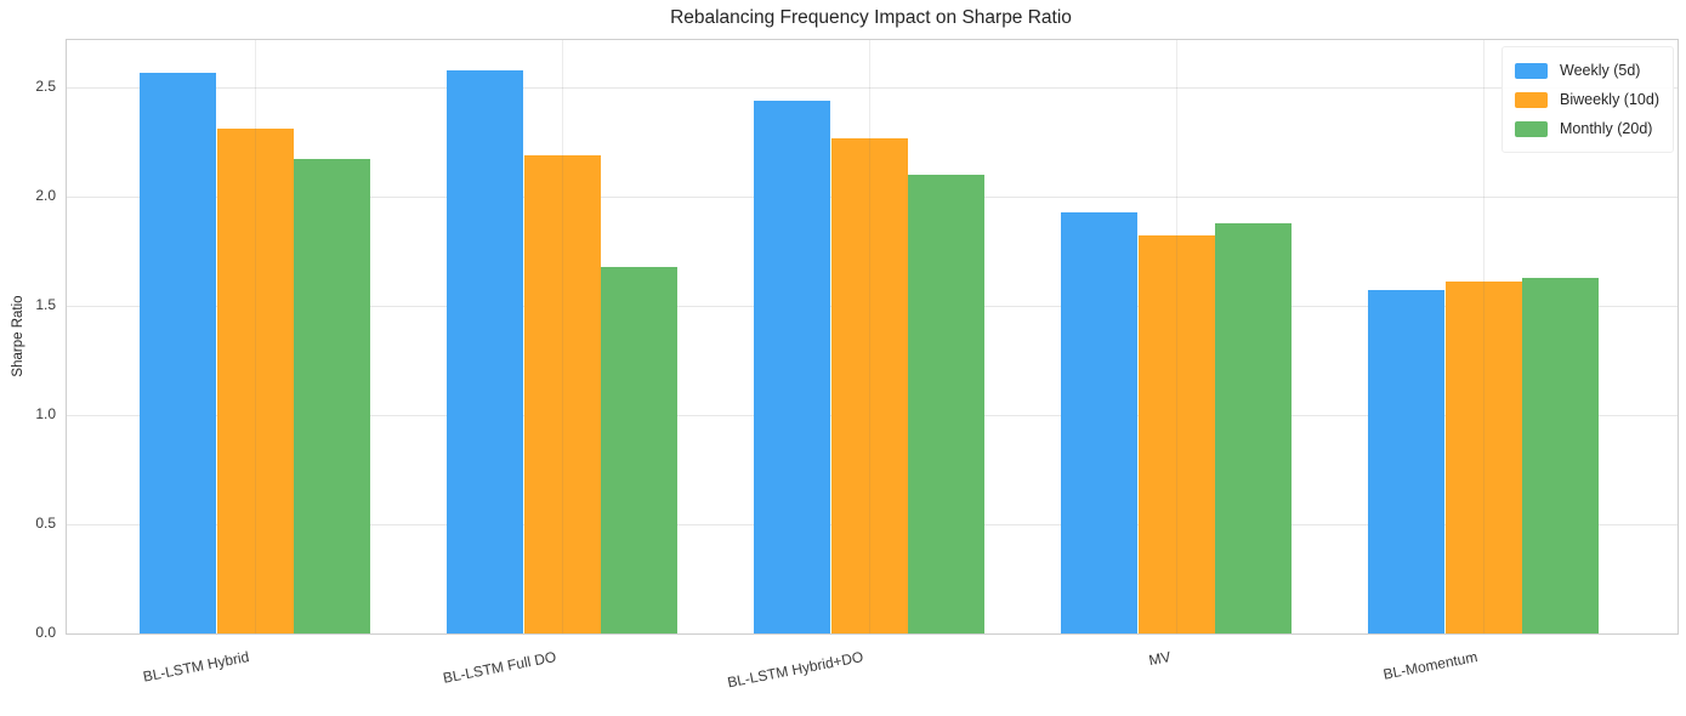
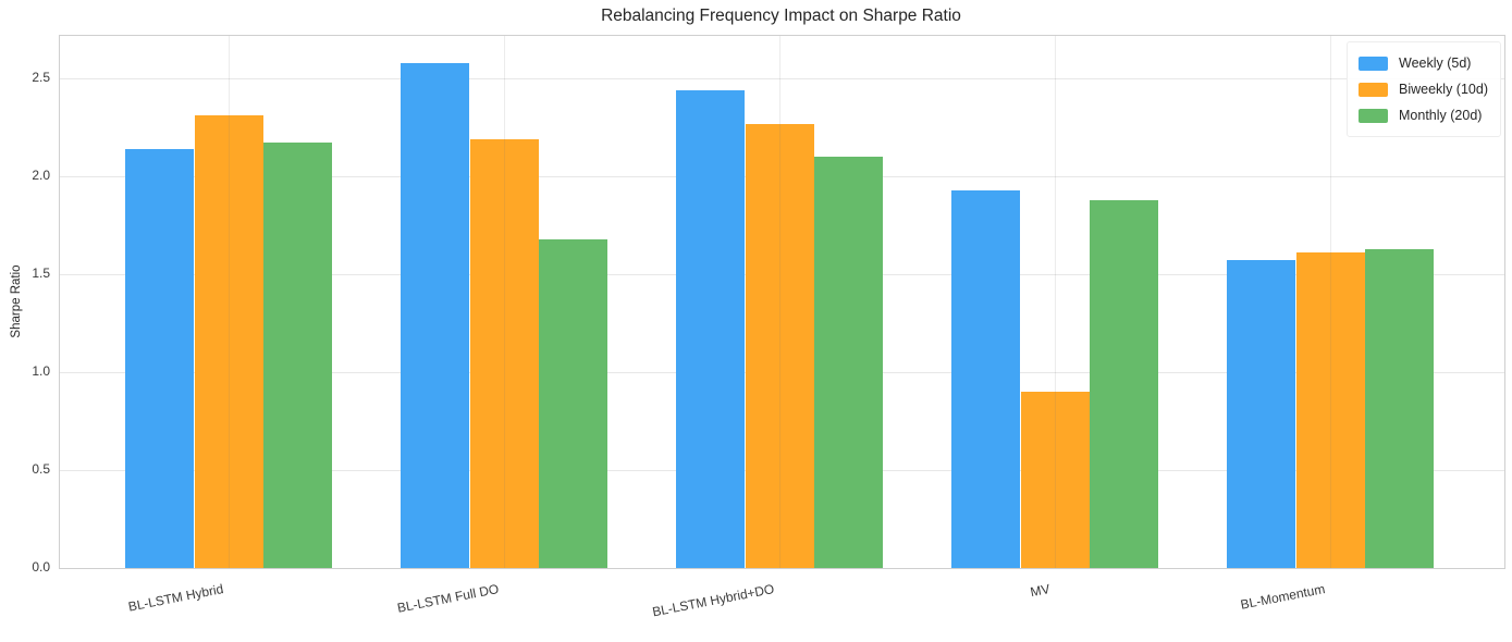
Weekly (5d)/BL-LSTM Hybrid: 2.57 -> 2.14
Biweekly (10d)/MV: 1.82 -> 0.90
